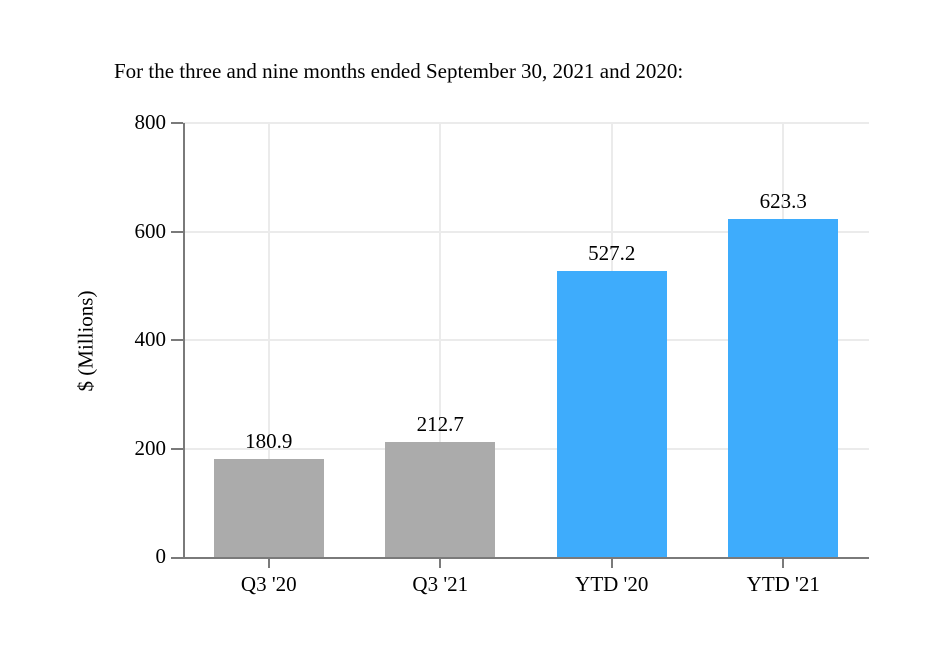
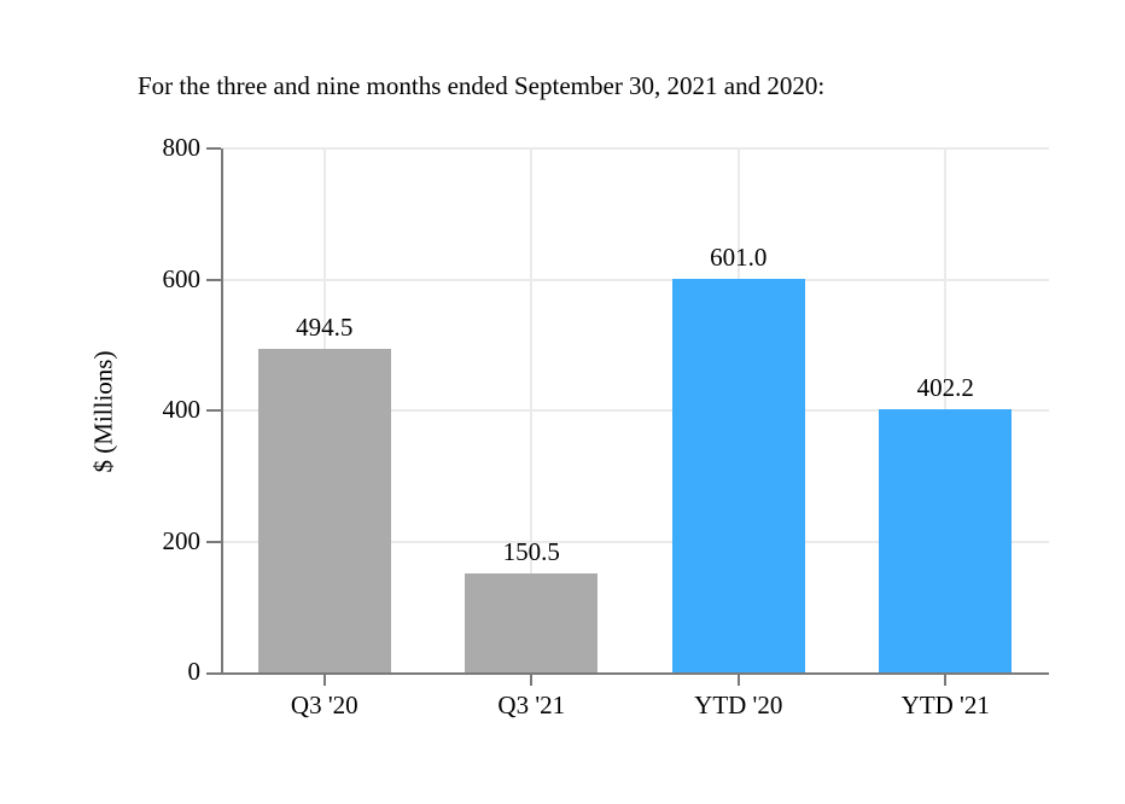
Q3 '20: 180.9 -> 494.5
Q3 '21: 212.7 -> 150.5
YTD '20: 527.2 -> 601.0
YTD '21: 623.3 -> 402.2
